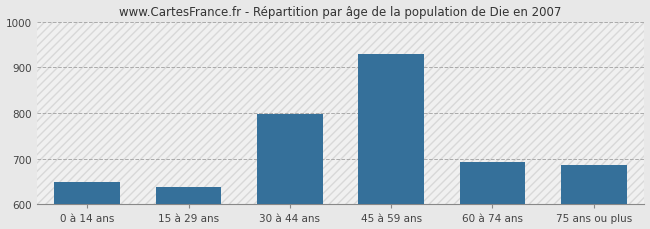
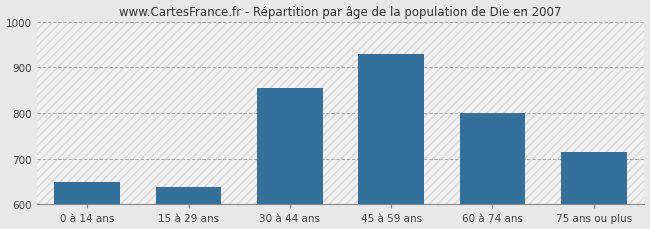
30 à 44 ans: 798 -> 855
60 à 74 ans: 693 -> 800
75 ans ou plus: 687 -> 715
